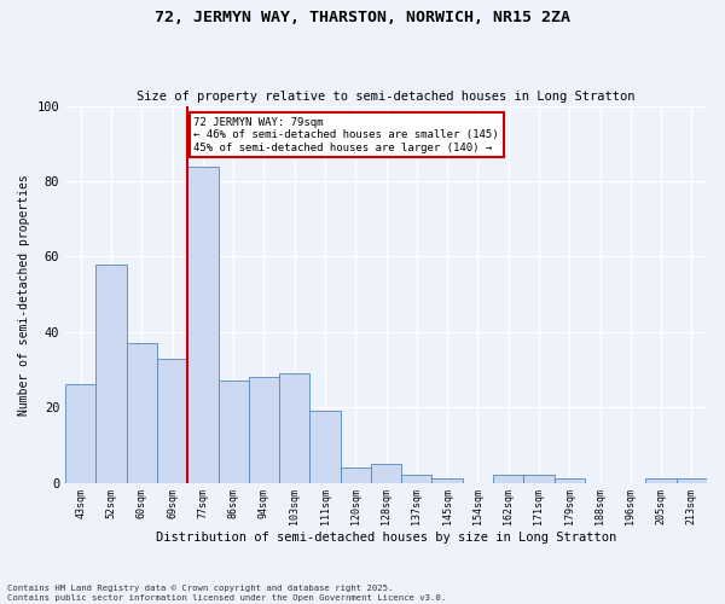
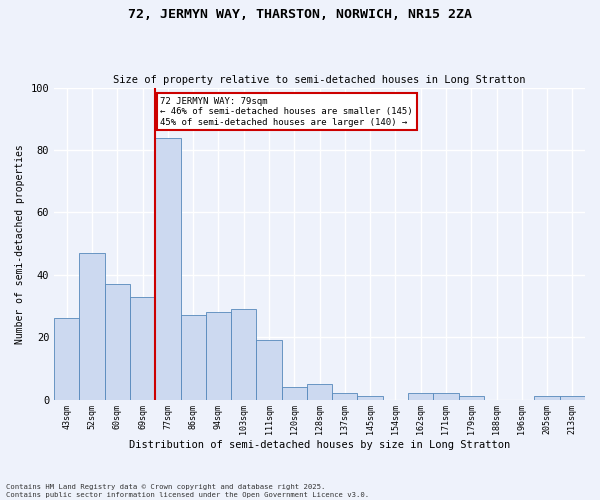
52sqm: 58 -> 47
